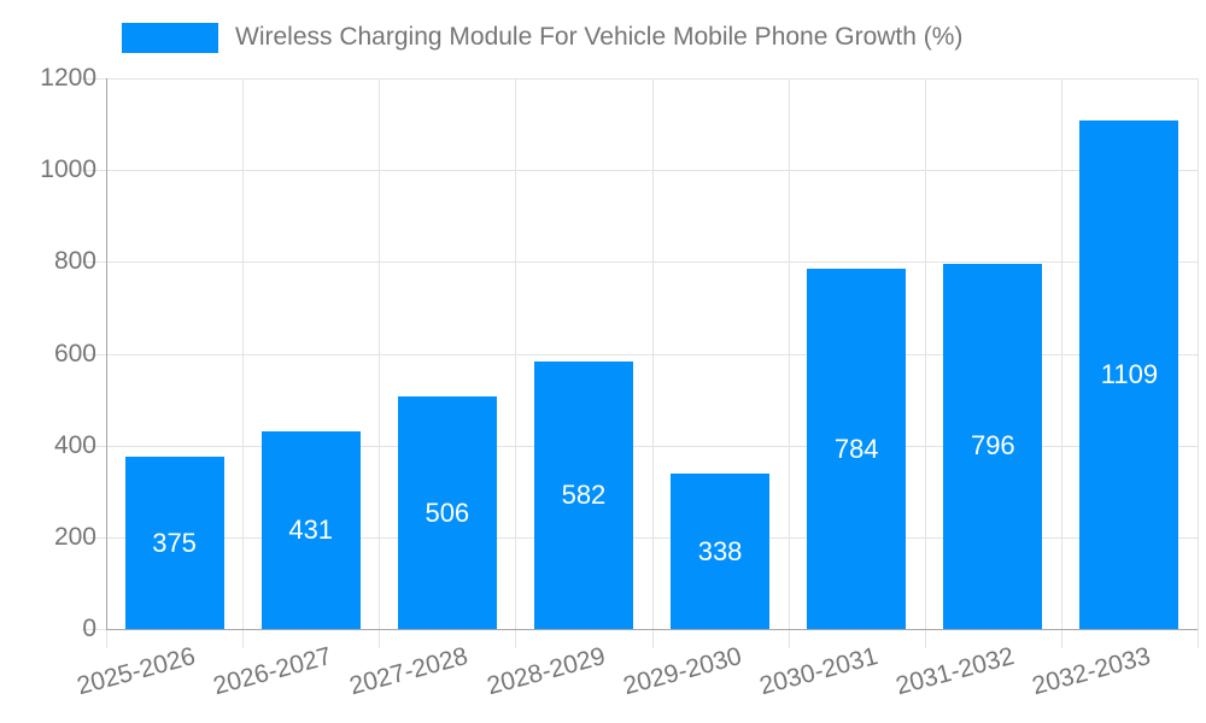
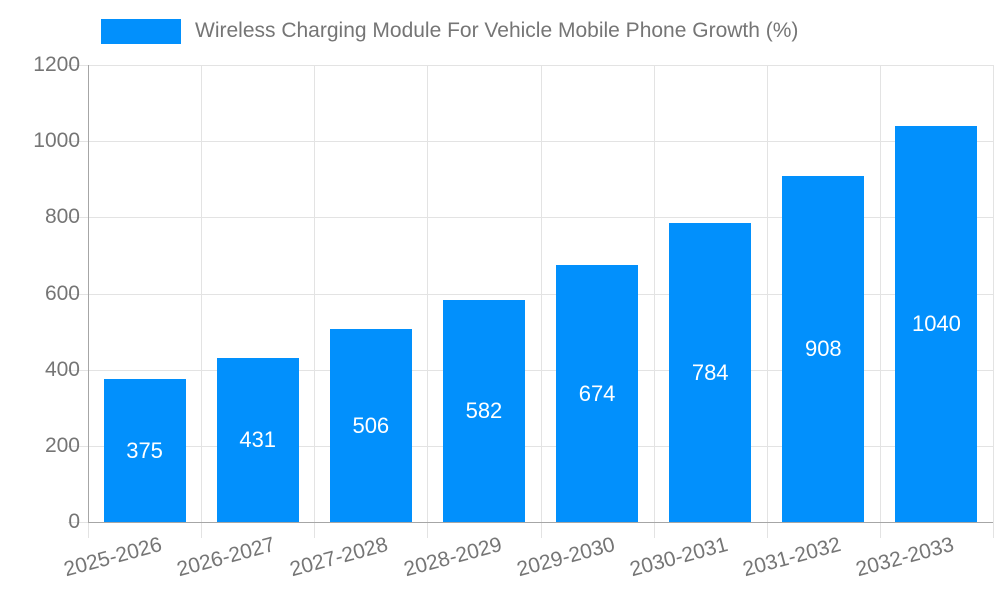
2029-2030: 338 -> 674
2031-2032: 796 -> 908
2032-2033: 1109 -> 1040
